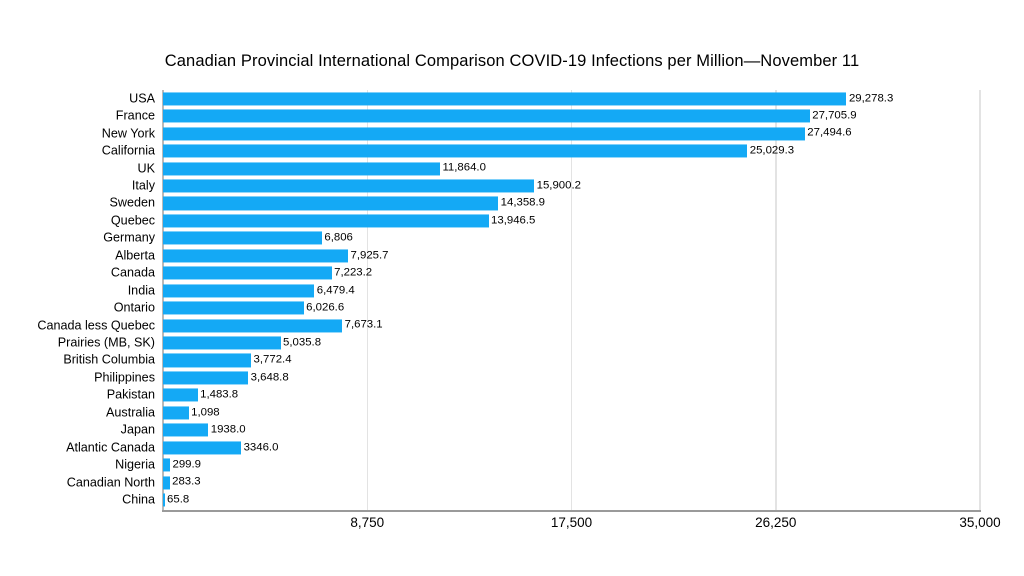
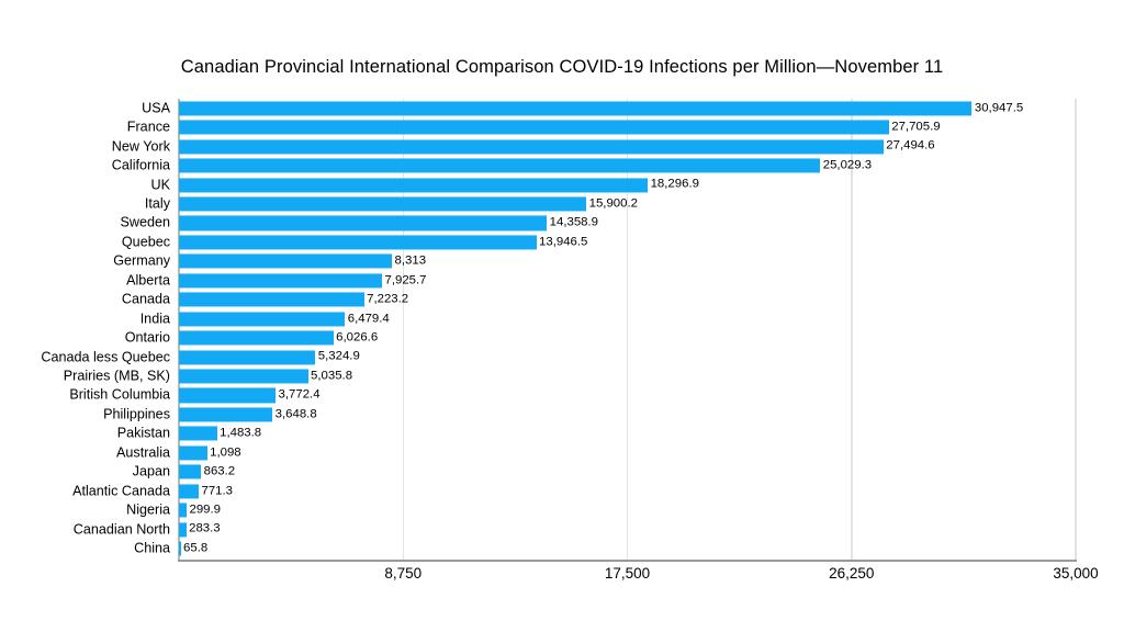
USA: 29,278.3 -> 30,947.5
UK: 11,864.0 -> 18,296.9
Germany: 6,806 -> 8,313
Canada less Quebec: 7,673.1 -> 5,324.9
Japan: 1938.0 -> 863.2
Atlantic Canada: 3346.0 -> 771.3
